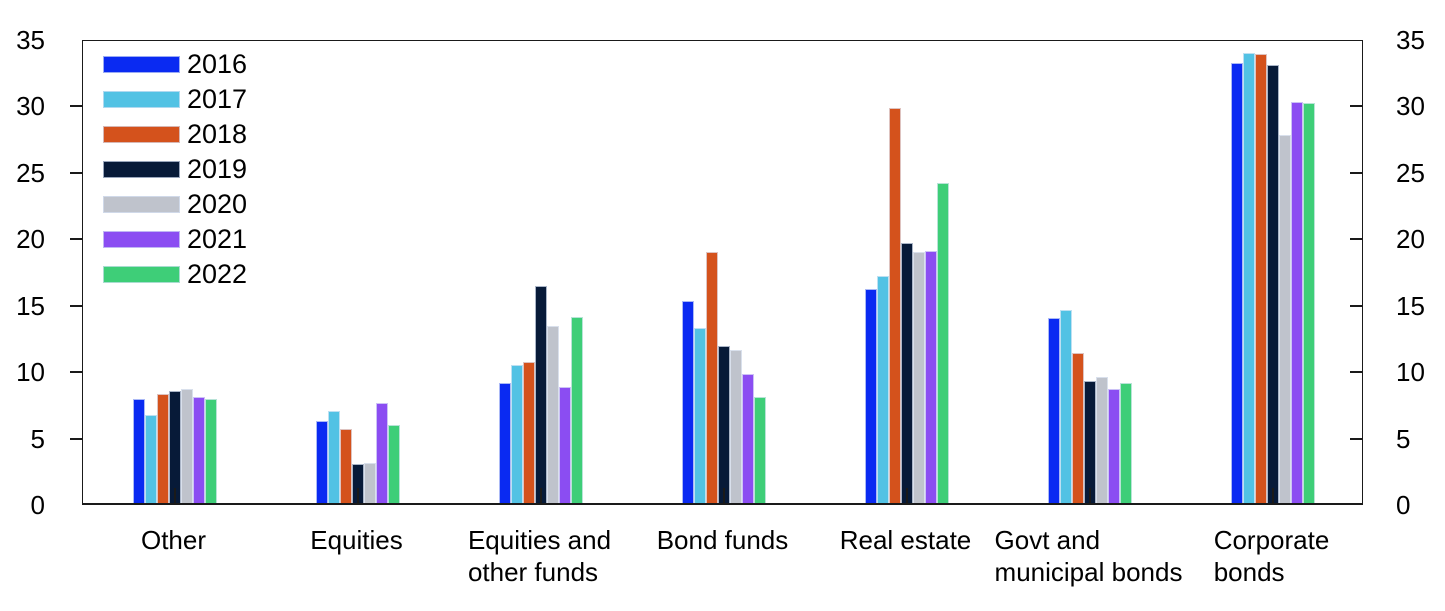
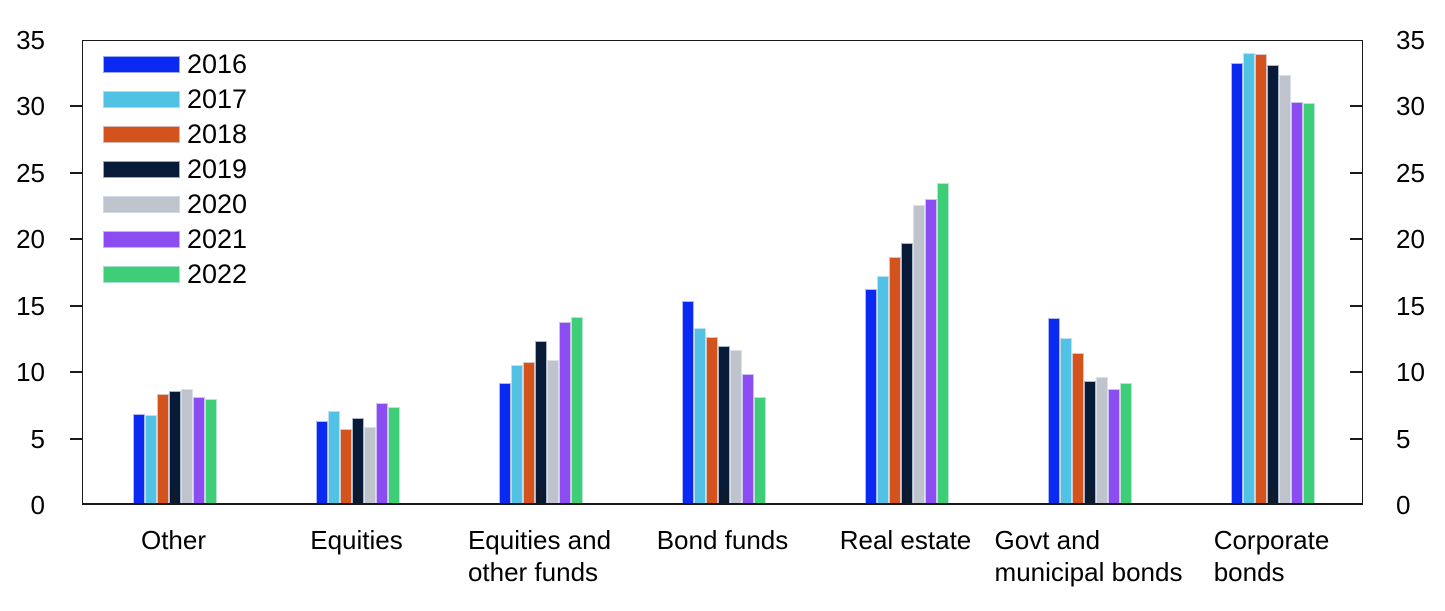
2016/Other: 7.8 -> 6.7
2019/Equities: 2.9 -> 6.4
2020/Equities: 3.0 -> 5.7
2022/Equities: 5.9 -> 7.2
2019/Equities and other funds: 16.3 -> 12.2
2020/Equities and other funds: 13.3 -> 10.8
2021/Equities and other funds: 8.7 -> 13.6
2018/Bond funds: 18.9 -> 12.5
2018/Real estate: 29.7 -> 18.5
2020/Real estate: 18.9 -> 22.4
2021/Real estate: 19.0 -> 22.9
2017/Govt and municipal bonds: 14.5 -> 12.4
2020/Corporate bonds: 27.7 -> 32.2
